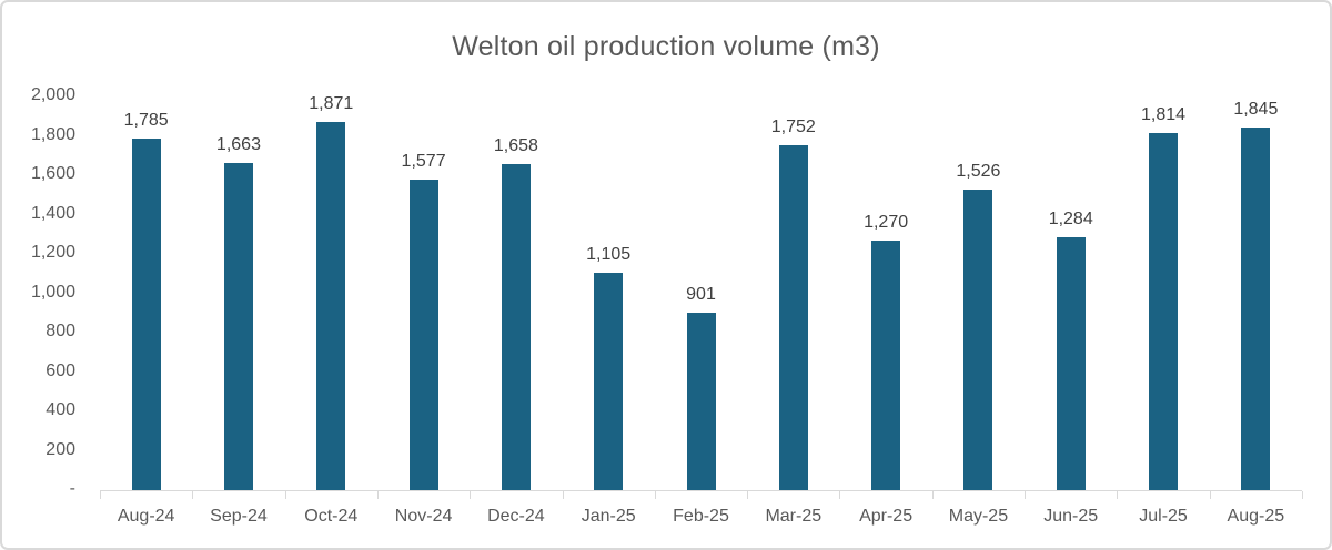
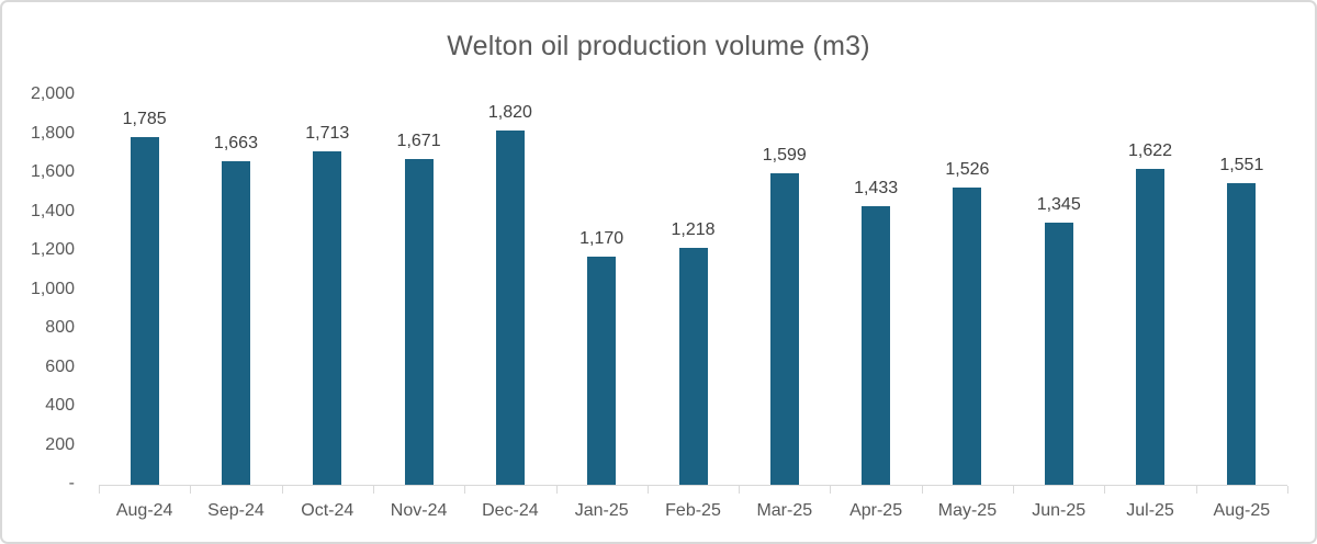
Oct-24: 1,871 -> 1,713
Nov-24: 1,577 -> 1,671
Dec-24: 1,658 -> 1,820
Jan-25: 1,105 -> 1,170
Feb-25: 901 -> 1,218
Mar-25: 1,752 -> 1,599
Apr-25: 1,270 -> 1,433
Jun-25: 1,284 -> 1,345
Jul-25: 1,814 -> 1,622
Aug-25: 1,845 -> 1,551
